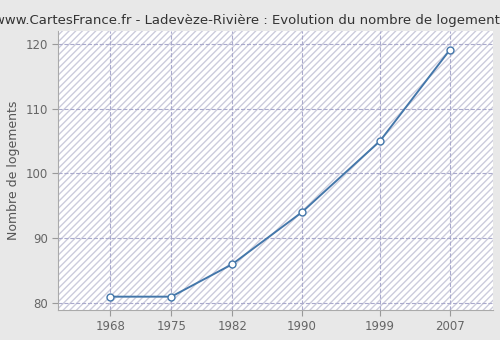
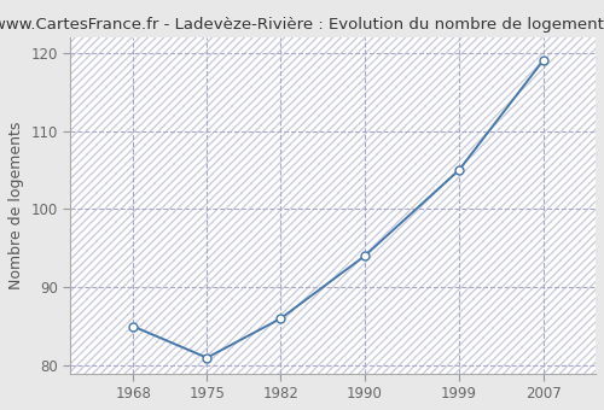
1968: 81 -> 85
